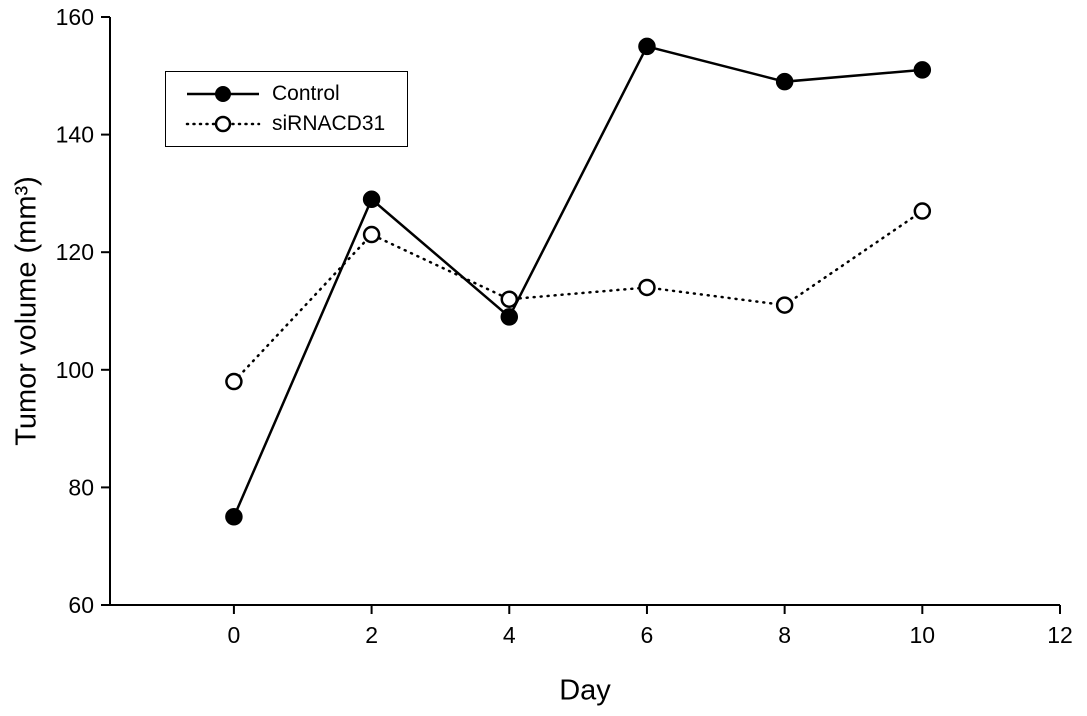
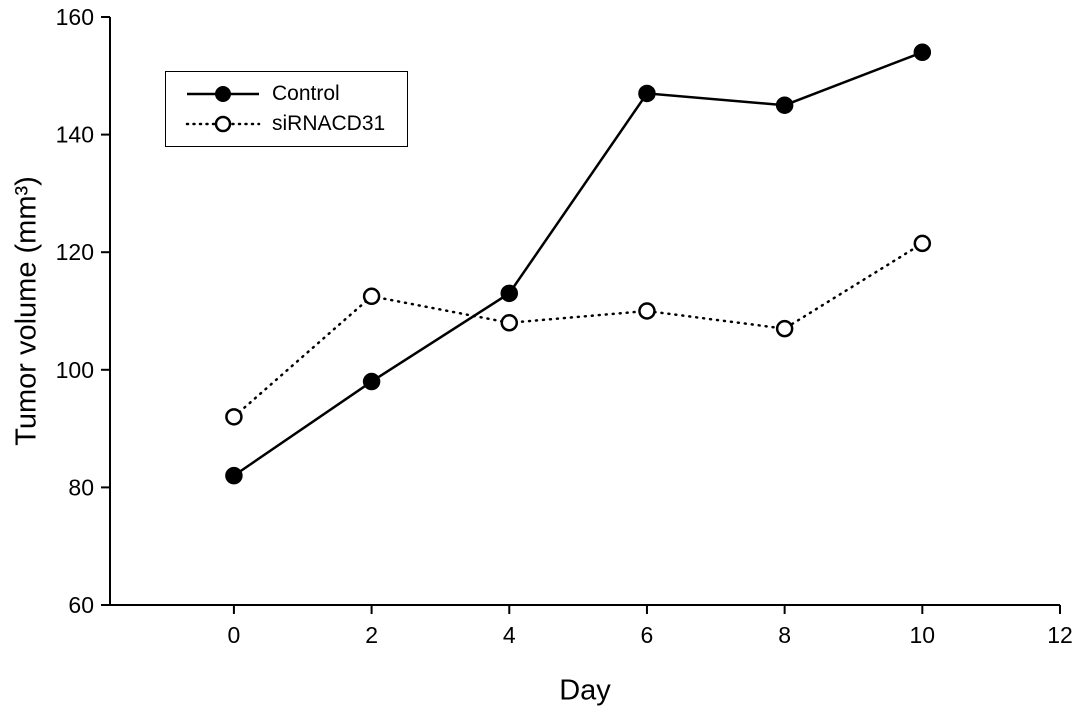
Control/0: 75 -> 82
siRNACD31/0: 98 -> 92
Control/2: 129 -> 98
siRNACD31/2: 123 -> 112
Control/4: 109 -> 113
siRNACD31/4: 112 -> 108
Control/6: 155 -> 147
siRNACD31/6: 114 -> 110
Control/8: 149 -> 145
siRNACD31/8: 111 -> 107
Control/10: 151 -> 154
siRNACD31/10: 127 -> 122
